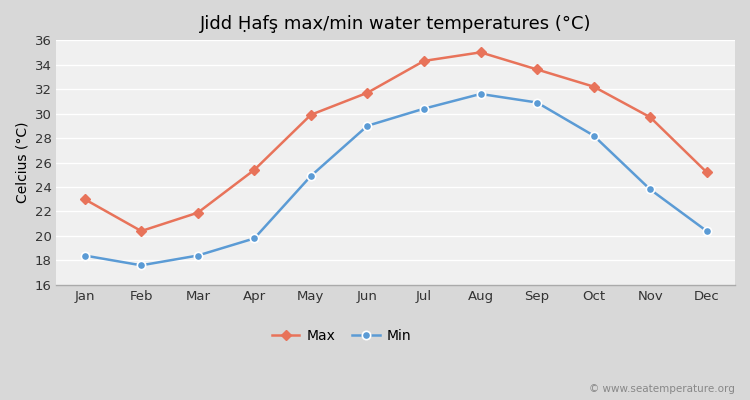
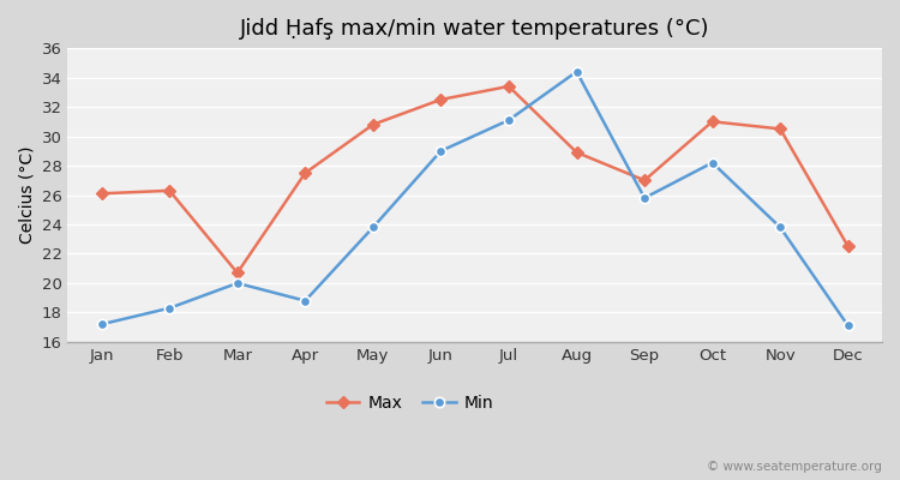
Max/Jan: 23.0 -> 26.1
Min/Jan: 18.4 -> 17.2
Max/Feb: 20.4 -> 26.3
Min/Feb: 17.6 -> 18.3
Max/Mar: 21.9 -> 20.7
Min/Mar: 18.4 -> 20.0
Max/Apr: 25.4 -> 27.5
Min/Apr: 19.8 -> 18.8
Max/May: 29.9 -> 30.8
Min/May: 24.9 -> 23.8
Max/Jun: 31.7 -> 32.5
Max/Jul: 34.3 -> 33.4
Min/Jul: 30.4 -> 31.1
Max/Aug: 35.0 -> 28.9
Min/Aug: 31.6 -> 34.4
Max/Sep: 33.6 -> 27.0
Min/Sep: 30.9 -> 25.8
Max/Oct: 32.2 -> 31.0
Max/Nov: 29.7 -> 30.5
Max/Dec: 25.2 -> 22.5
Min/Dec: 20.4 -> 17.1
